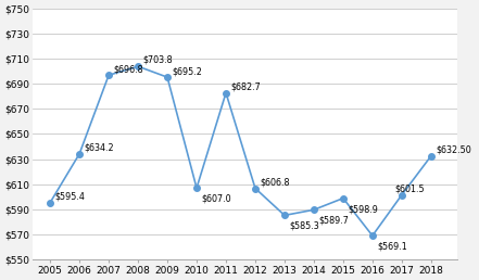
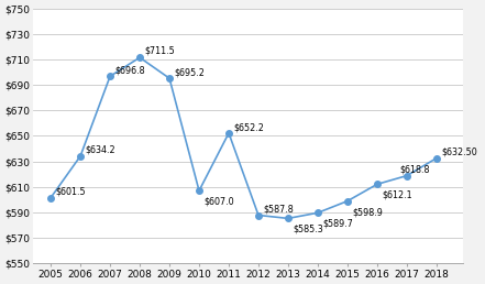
2005: $595.4 -> $601.5
2008: $703.8 -> $711.5
2011: $682.7 -> $652.2
2012: $606.8 -> $587.8
2016: $569.1 -> $612.1
2017: $601.5 -> $618.8
